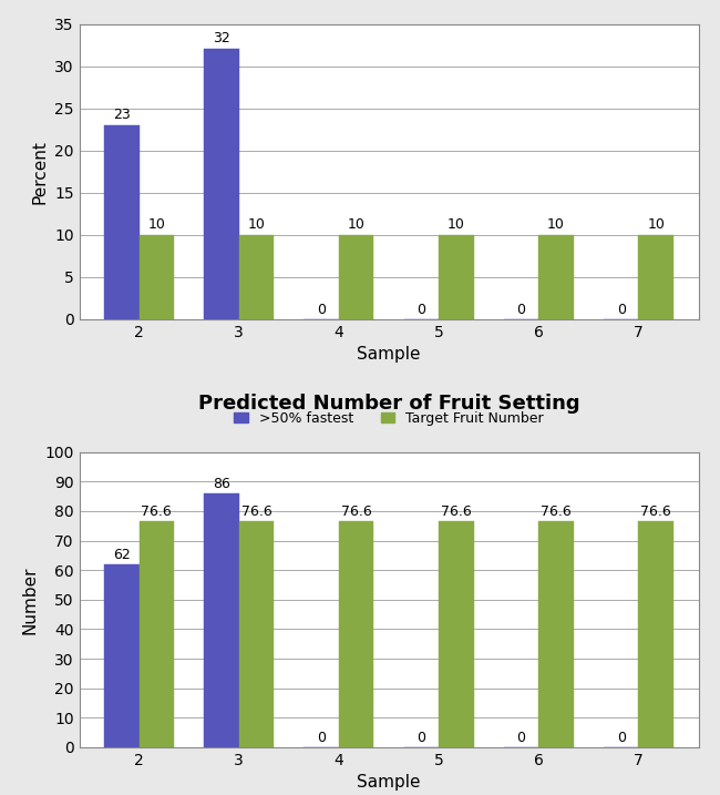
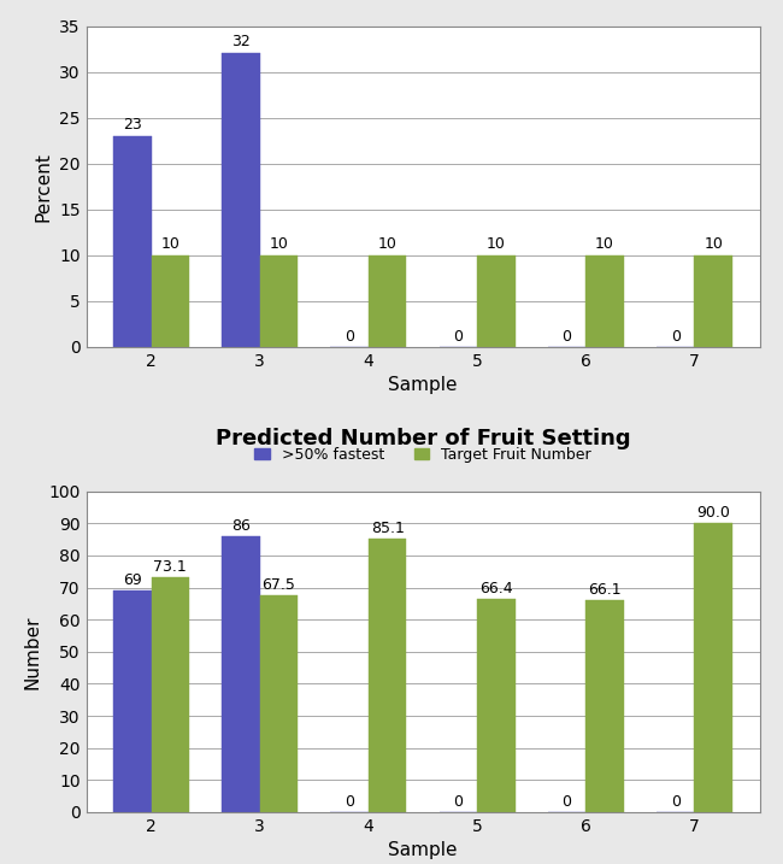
Predicted Number of Fruit Setting/>50% fastest/2: 62 -> 69
Predicted Number of Fruit Setting/Target Fruit Number/2: 76.6 -> 73.1
Predicted Number of Fruit Setting/Target Fruit Number/3: 76.6 -> 67.5
Predicted Number of Fruit Setting/Target Fruit Number/4: 76.6 -> 85.1
Predicted Number of Fruit Setting/Target Fruit Number/5: 76.6 -> 66.4
Predicted Number of Fruit Setting/Target Fruit Number/6: 76.6 -> 66.1
Predicted Number of Fruit Setting/Target Fruit Number/7: 76.6 -> 90.0
